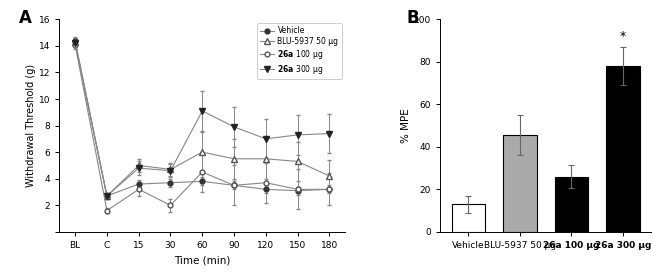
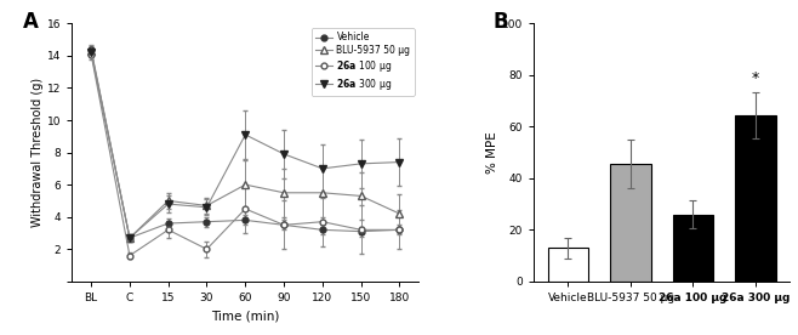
26a 300 μg: 78.0 -> 64.5
